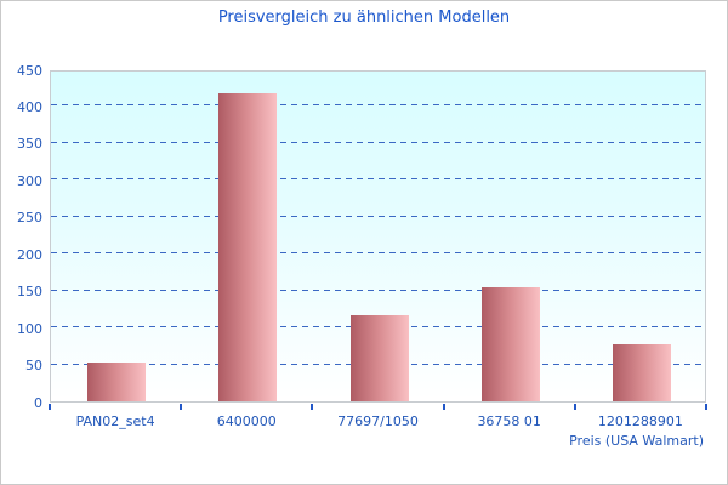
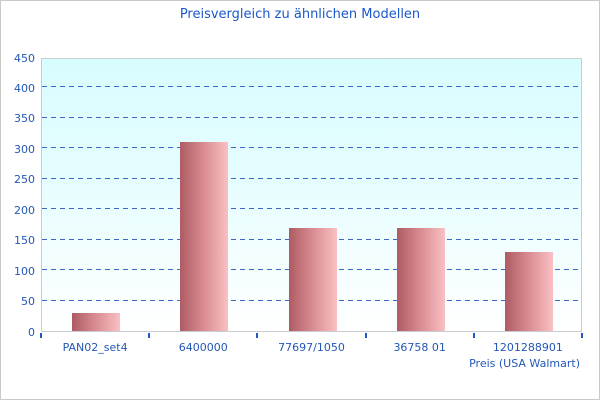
PAN02_set4: 50 -> 30
6400000: 420 -> 310
77697/1050: 120 -> 170
36758 01: 160 -> 170
1201288901: 80 -> 130
